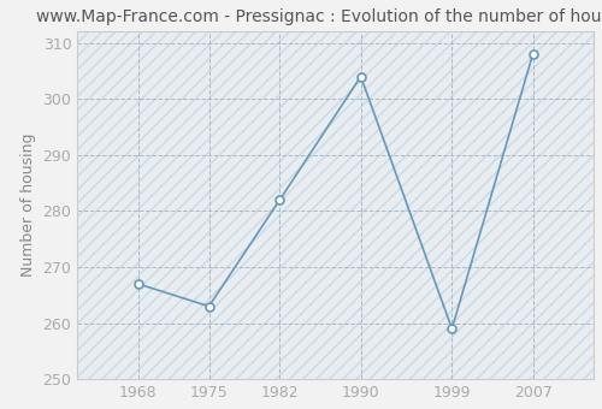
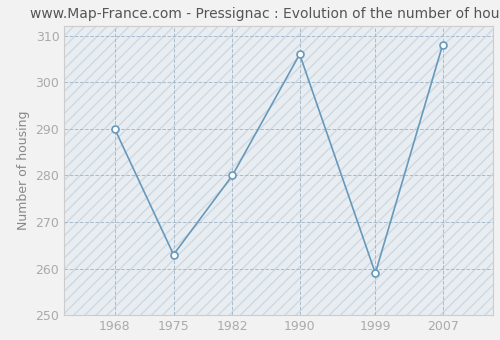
1968: 267 -> 290
1982: 282 -> 280
1990: 304 -> 306
